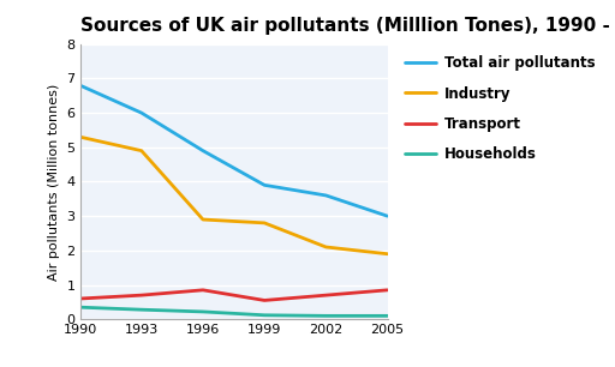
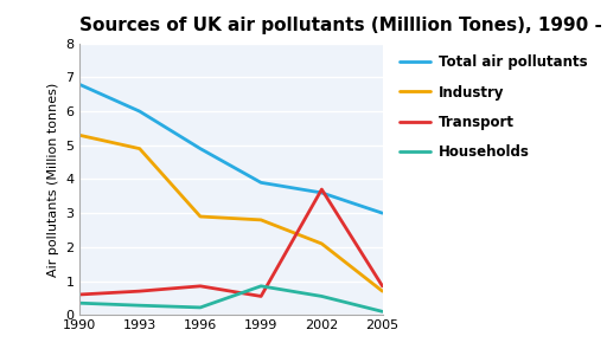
Households/1999: 0.12 -> 0.85
Transport/2002: 0.70 -> 3.70
Households/2002: 0.10 -> 0.55
Industry/2005: 1.9 -> 0.7
